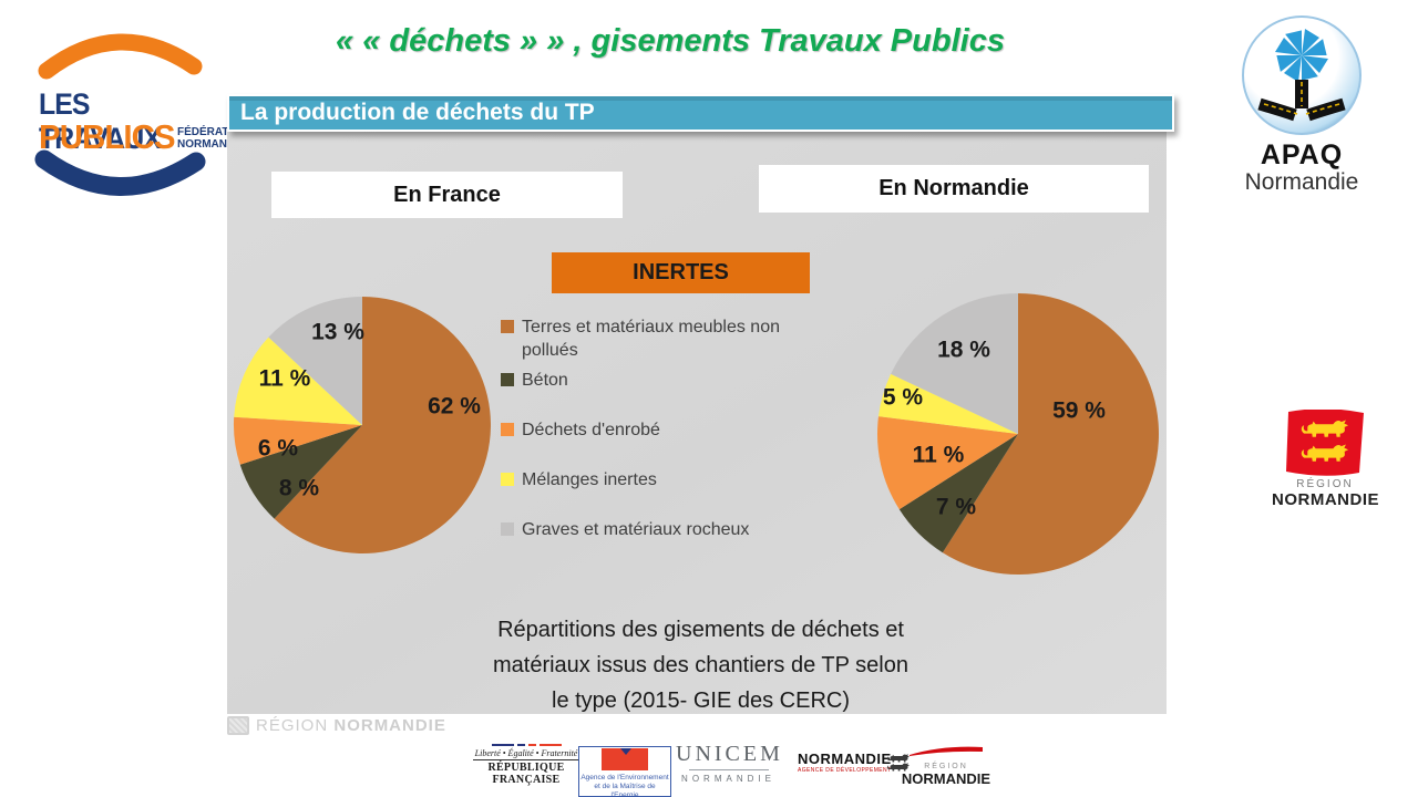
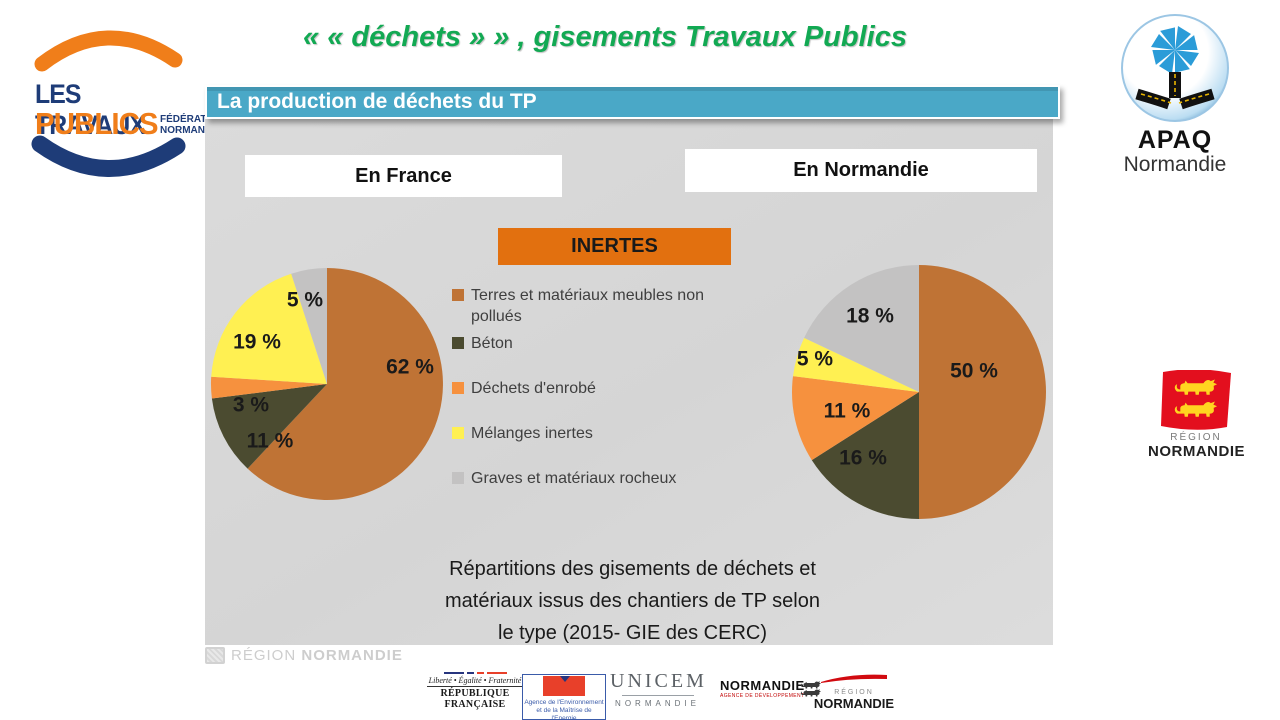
En France/Béton: 8 -> 11
En France/Déchets d'enrobé: 6 -> 3
En France/Mélanges inertes: 11 -> 19
En France/Graves et matériaux rocheux: 13 -> 5
En Normandie/Terres et matériaux meubles non pollués: 59 -> 50
En Normandie/Béton: 7 -> 16
